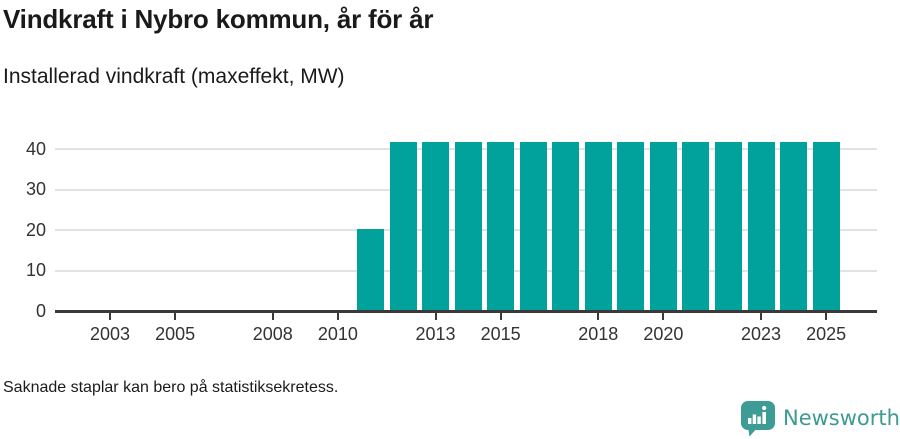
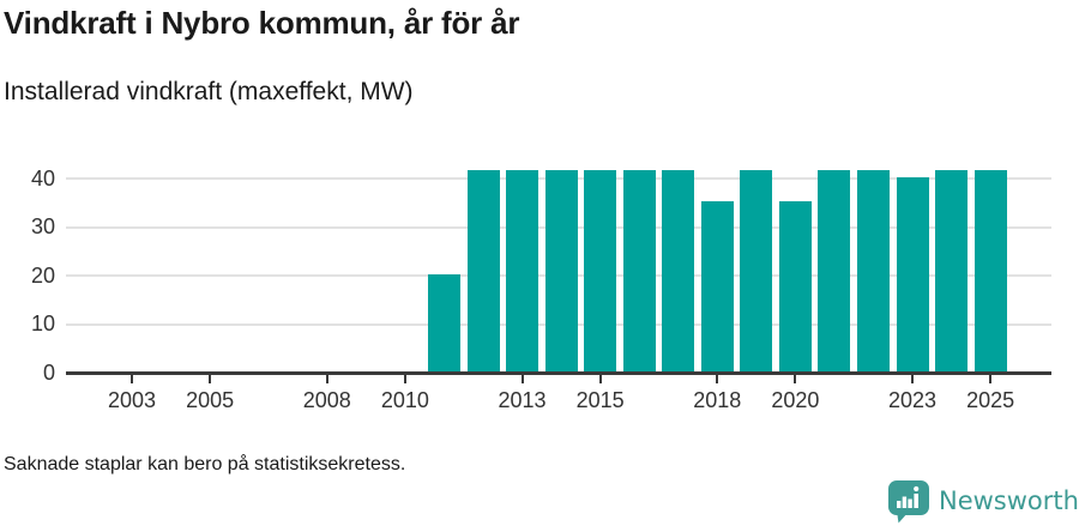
2018: 42 -> 35
2020: 42 -> 35
2023: 42 -> 40
